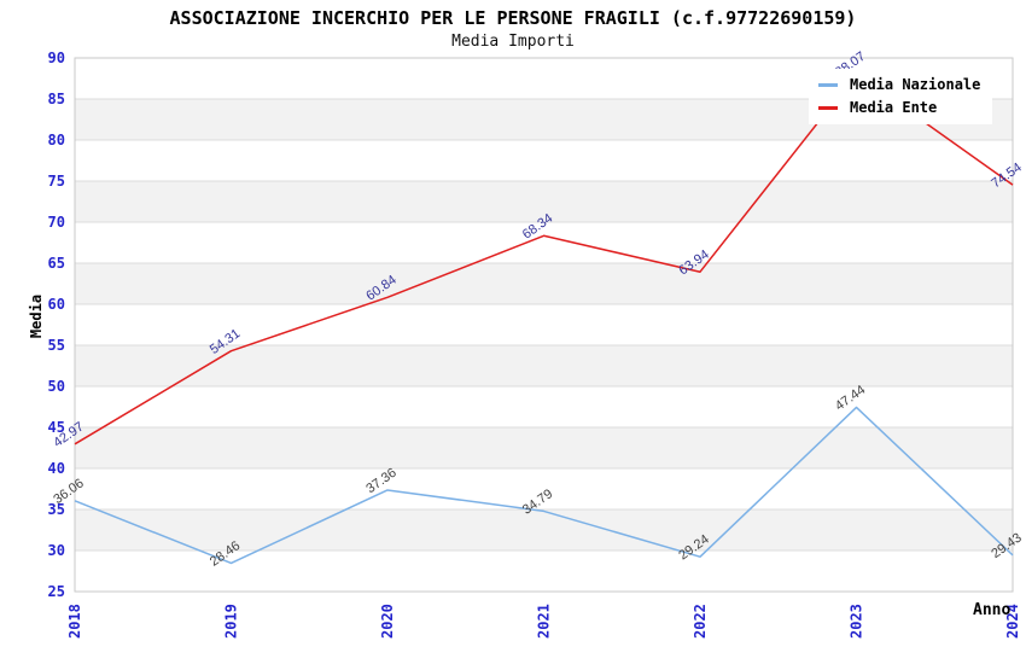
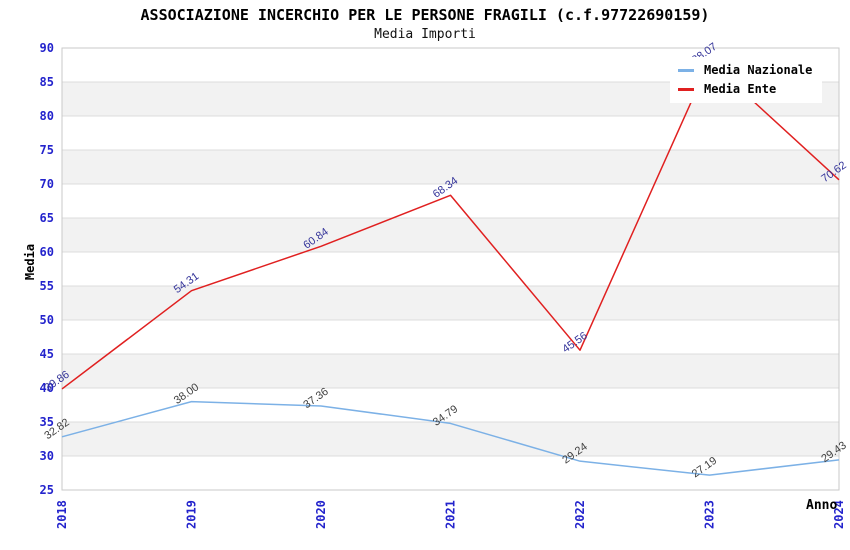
Media Nazionale/2018: 36.06 -> 32.82
Media Ente/2018: 42.97 -> 39.86
Media Nazionale/2019: 28.46 -> 38.00
Media Ente/2022: 63.94 -> 45.56
Media Nazionale/2023: 47.44 -> 27.19
Media Ente/2024: 74.54 -> 70.62
